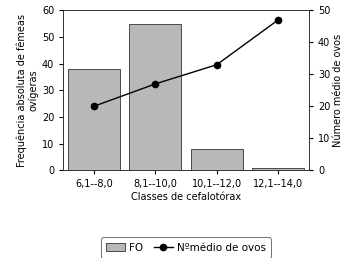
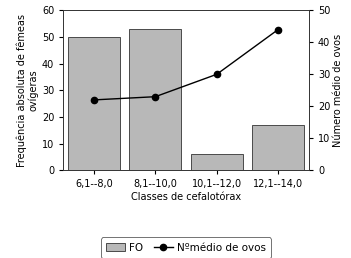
FO/6,1--8,0: 38 -> 50
Nºmédio de ovos/6,1--8,0: 20 -> 22
FO/8,1--10,0: 55 -> 53
Nºmédio de ovos/8,1--10,0: 27 -> 23
FO/10,1--12,0: 8 -> 6
Nºmédio de ovos/10,1--12,0: 33 -> 30
FO/12,1--14,0: 1 -> 17
Nºmédio de ovos/12,1--14,0: 47 -> 44
